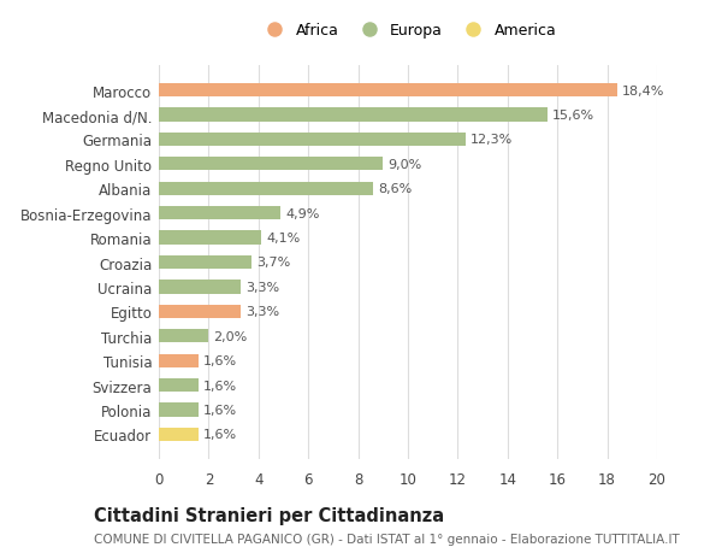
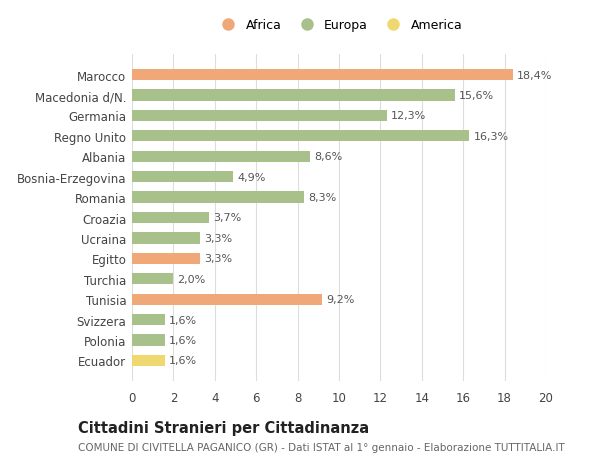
Regno Unito: 9,0% -> 16,3%
Romania: 4,1% -> 8,3%
Tunisia: 1,6% -> 9,2%
